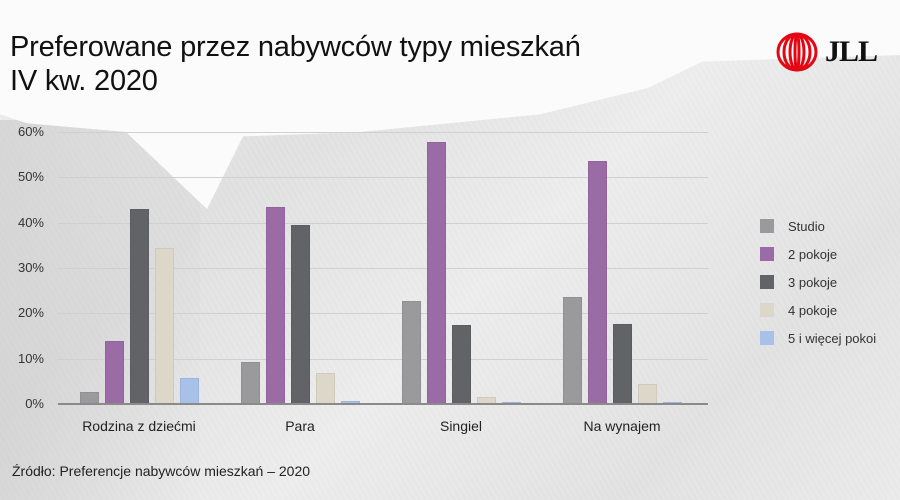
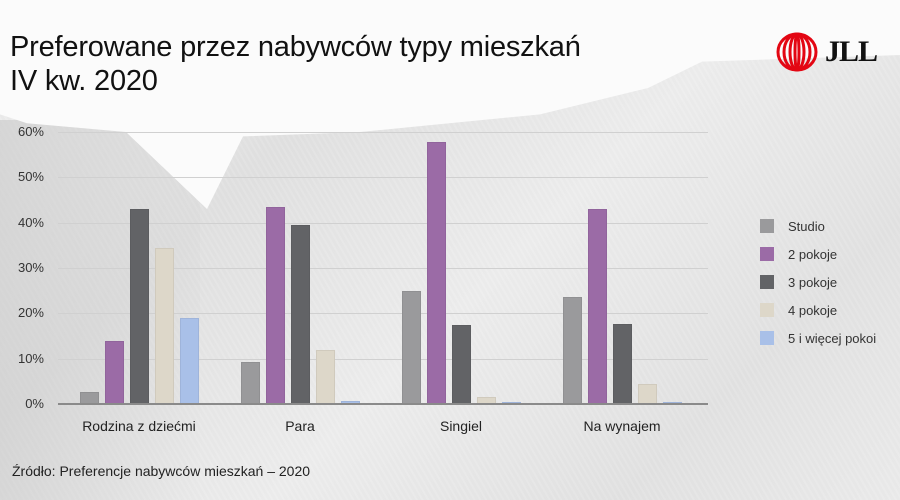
5 i więcej pokoi/Rodzina z dziećmi: 6% -> 19%
4 pokoje/Para: 7% -> 12%
Studio/Singiel: 23% -> 25%
2 pokoje/Na wynajem: 54% -> 43%
